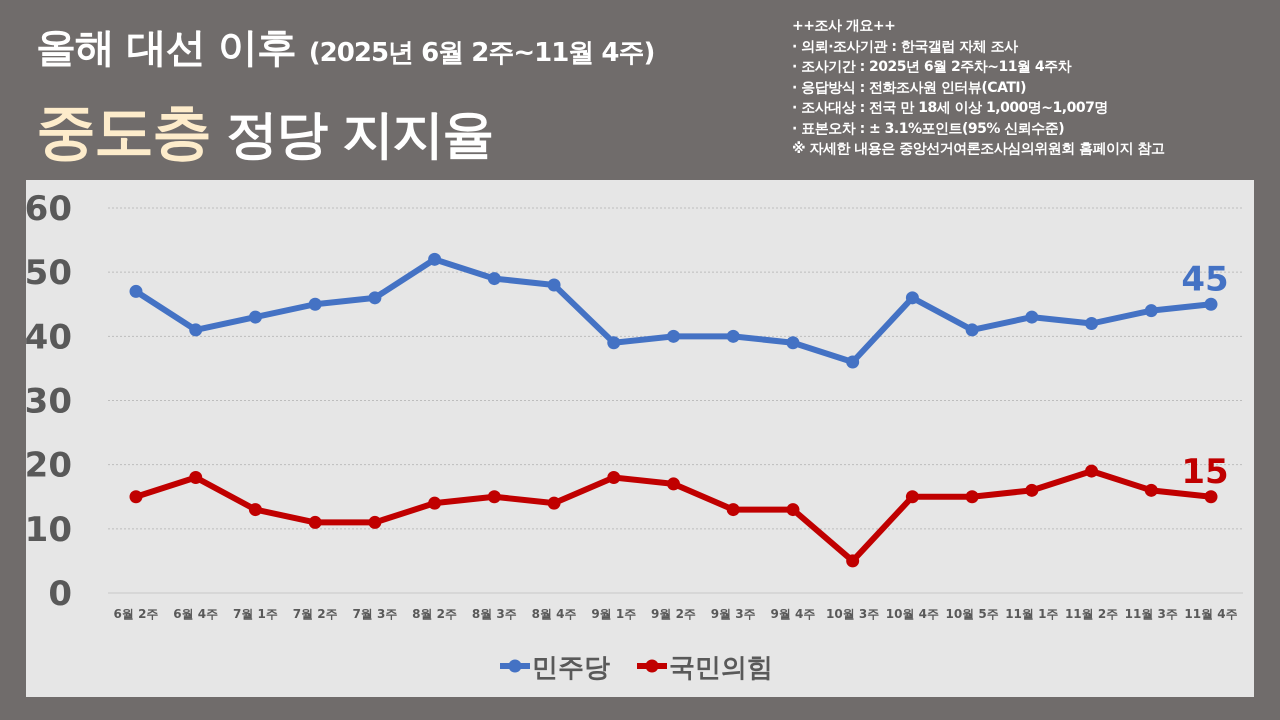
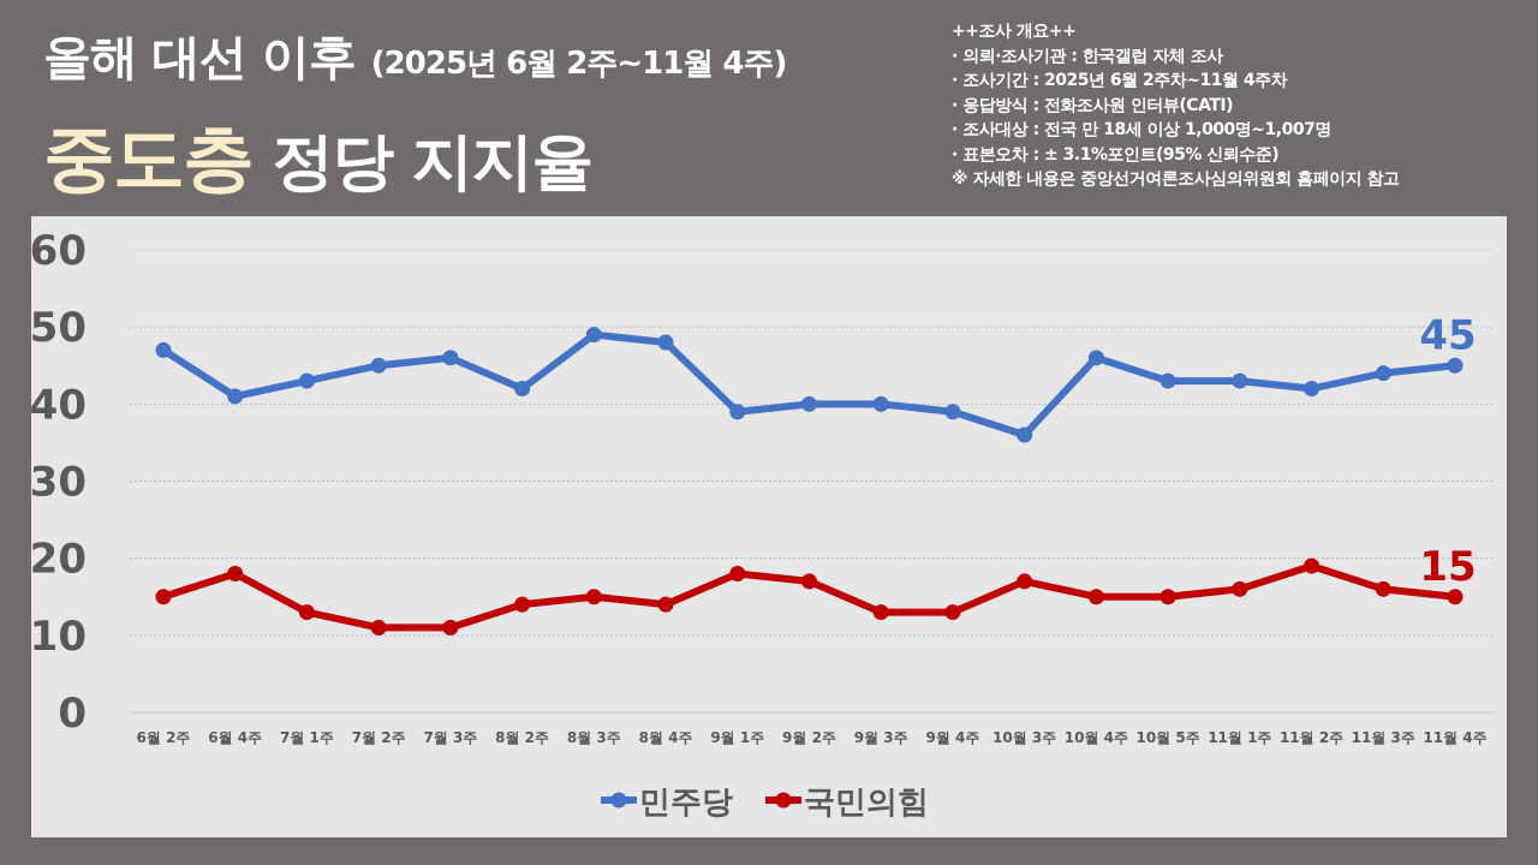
민주당/8월 2주: 52 -> 42
국민의힘/10월 3주: 5 -> 17
민주당/10월 5주: 41 -> 43
